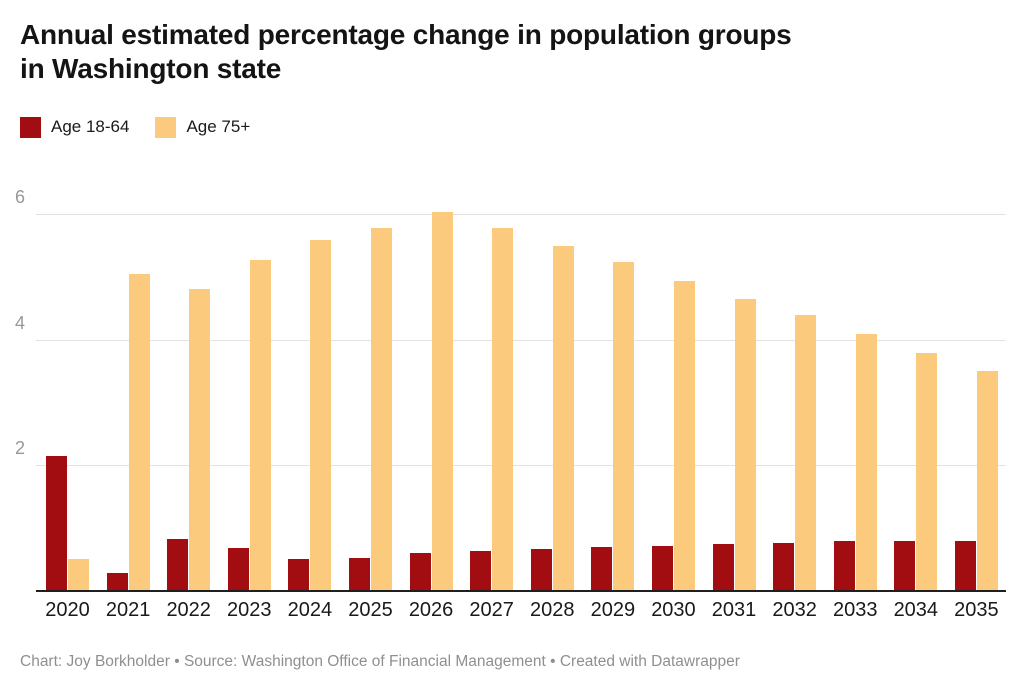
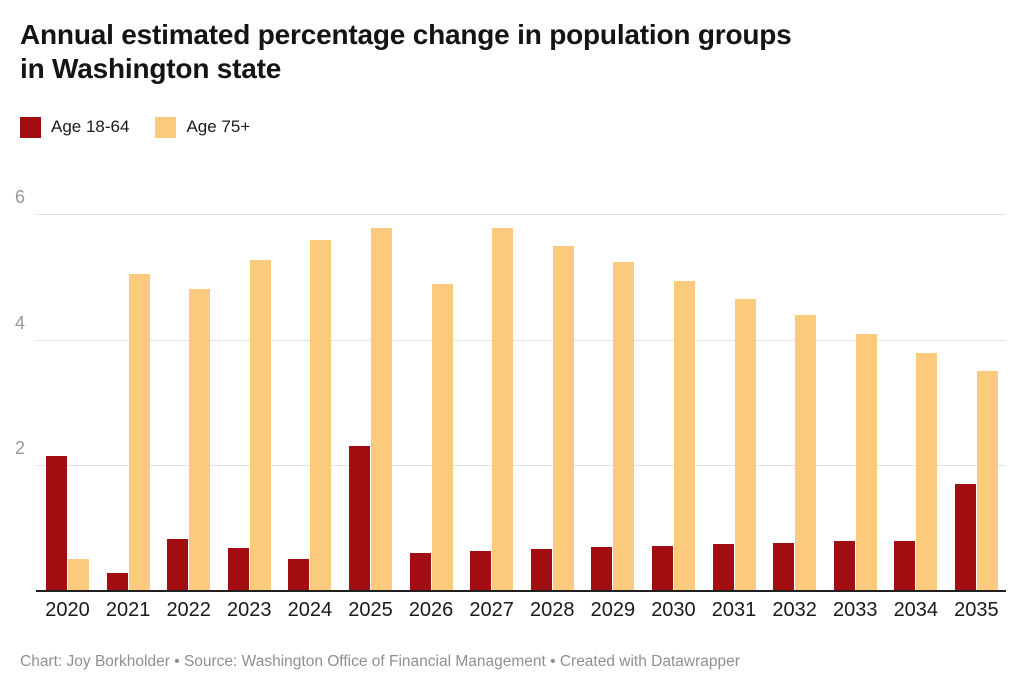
Age 18-64/2025: 0.5 -> 2.3
Age 75+/2026: 6.0 -> 4.9
Age 18-64/2035: 0.8 -> 1.7
